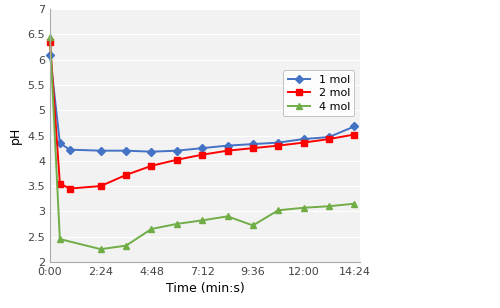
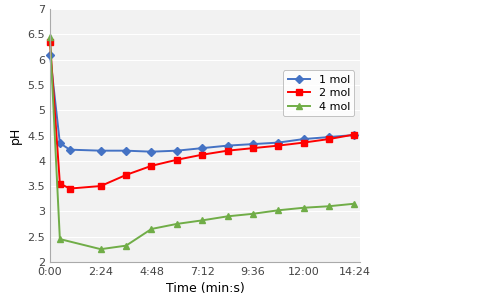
4 mol/9:36: 2.72 -> 2.95
1 mol/14:24: 4.68 -> 4.51
